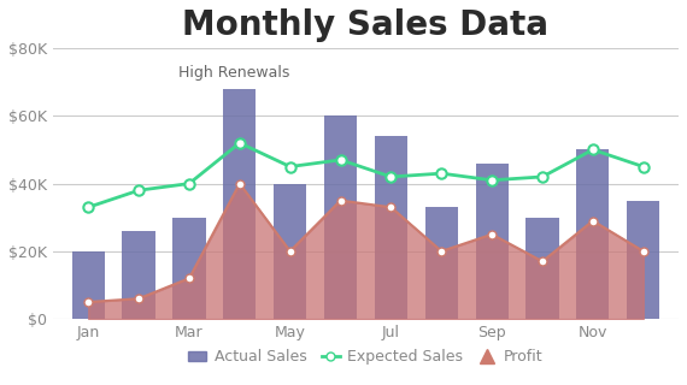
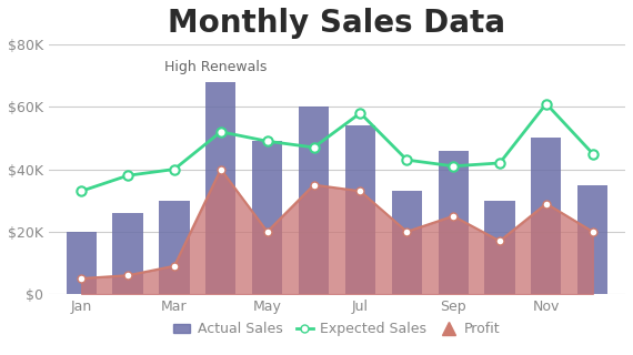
Profit/Mar: $12K -> $9K
Actual Sales/May: $40K -> $49K
Expected Sales/May: $45K -> $49K
Expected Sales/Jul: $42K -> $58K
Expected Sales/Nov: $50K -> $61K
